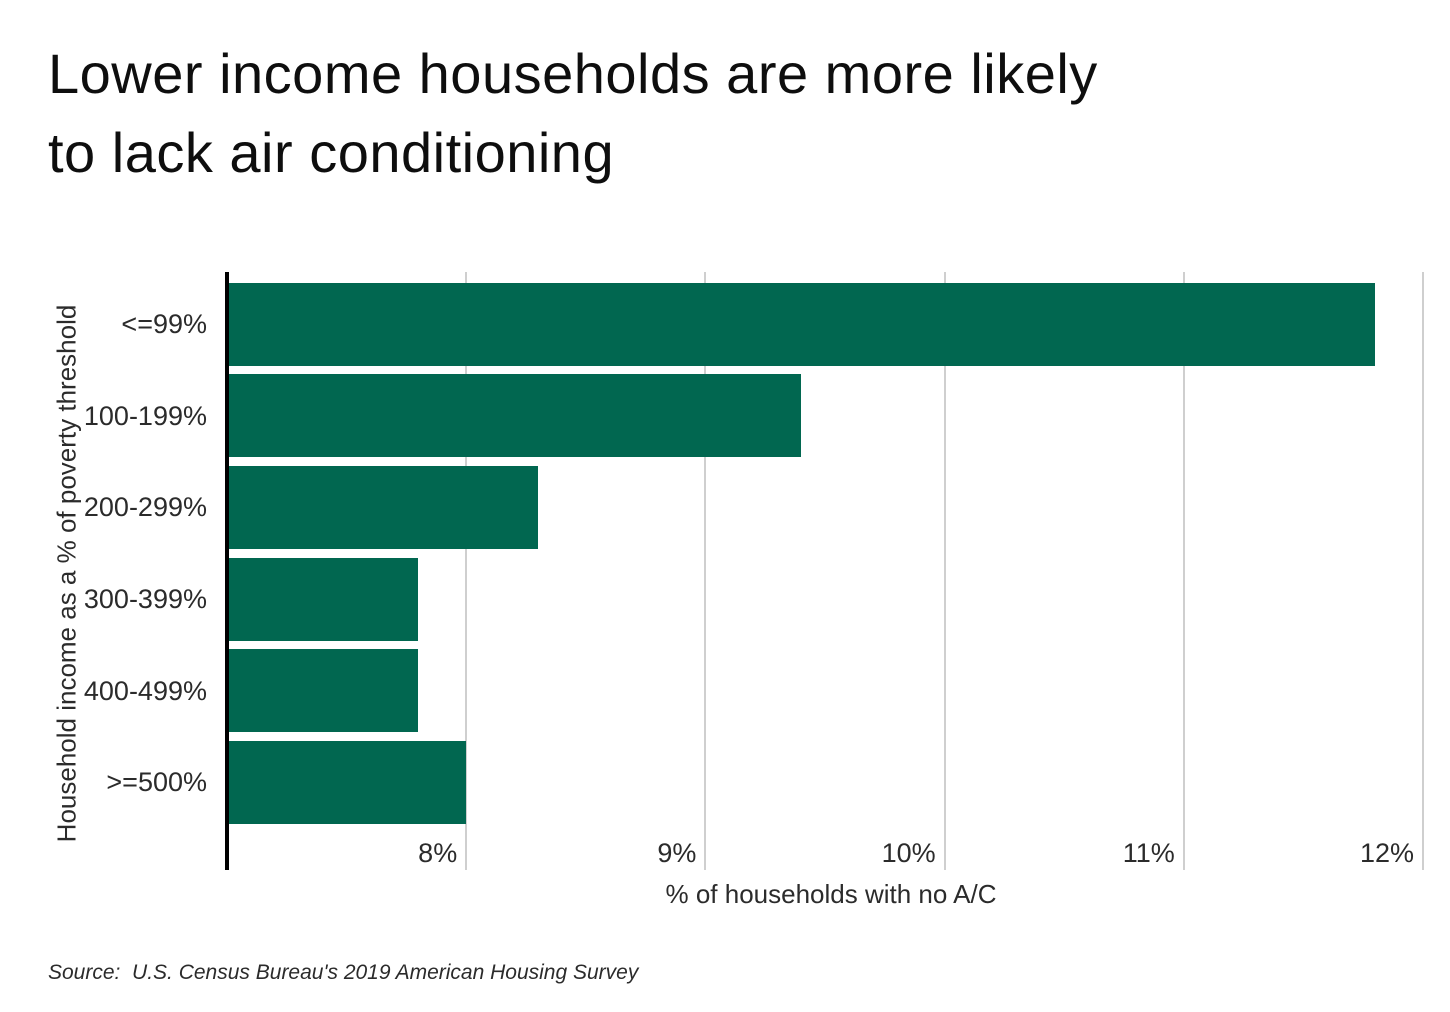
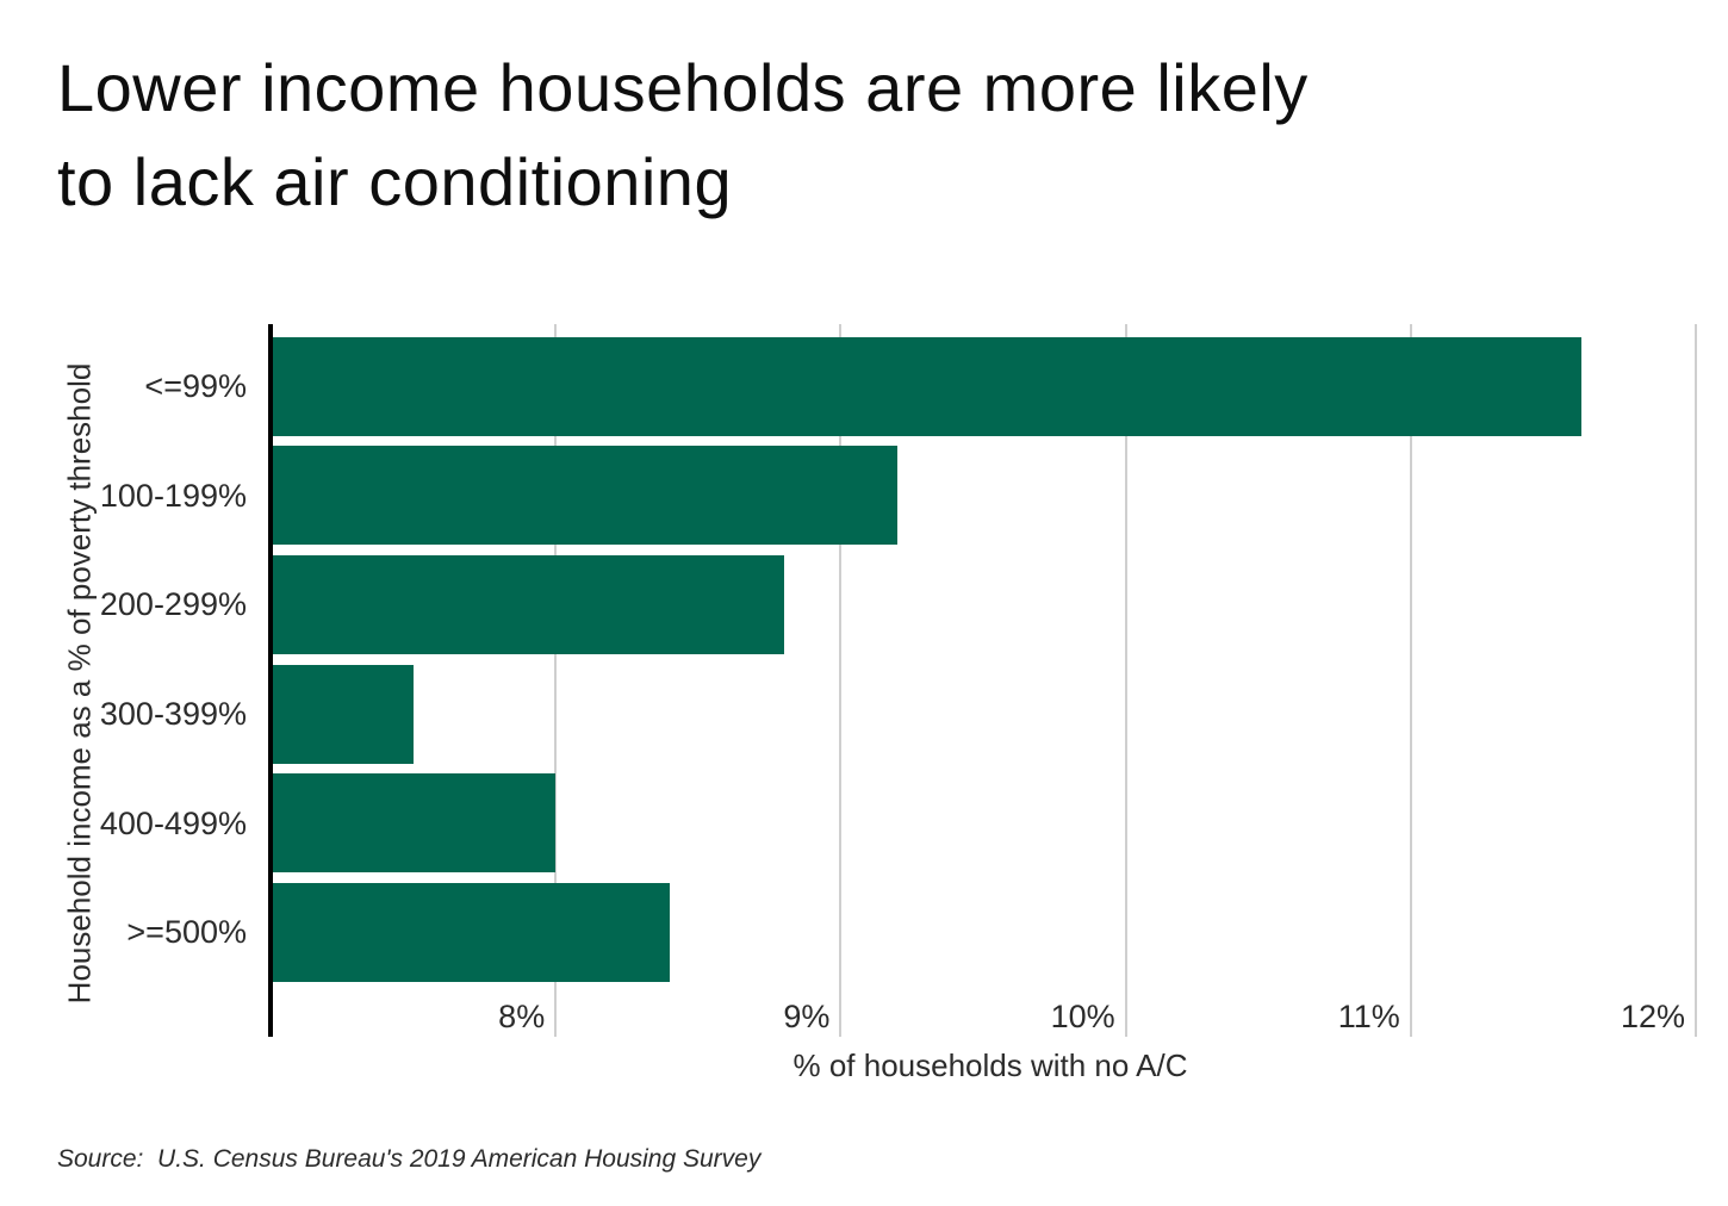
<=99%: 11.8% -> 11.6%
100-199%: 9.4% -> 9.2%
200-299%: 8.3% -> 8.8%
300-399%: 7.8% -> 7.5%
400-499%: 7.8% -> 8.0%
>=500%: 8.0% -> 8.4%
